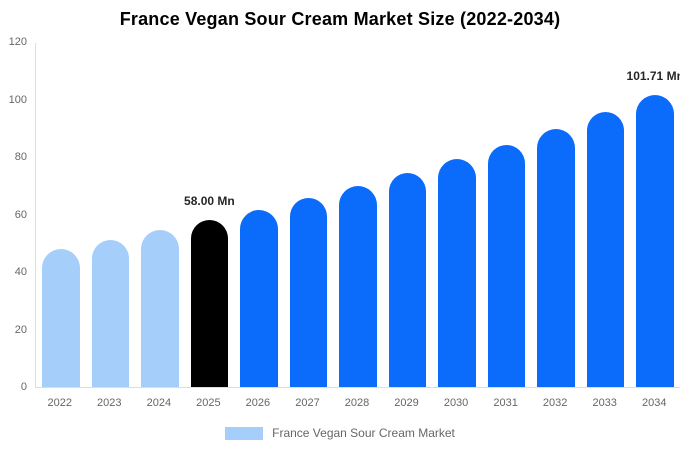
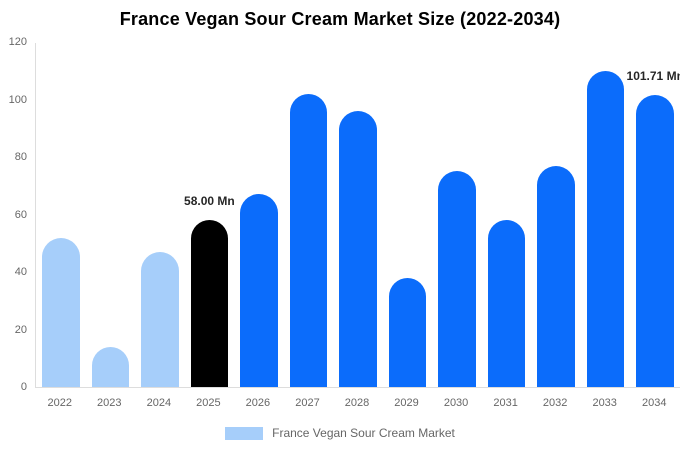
2022: 48 -> 52
2023: 51 -> 14
2024: 54 -> 47
2026: 62 -> 67
2027: 66 -> 102
2028: 70 -> 96
2029: 74 -> 38
2030: 79 -> 75
2031: 84 -> 58
2032: 90 -> 77
2033: 96 -> 110
